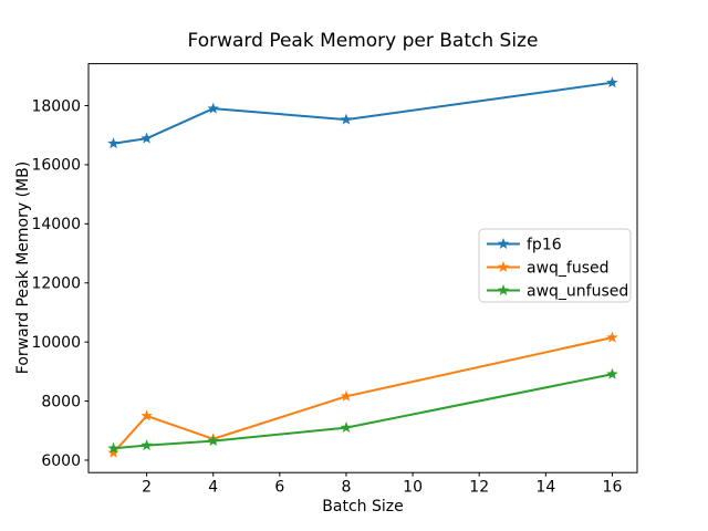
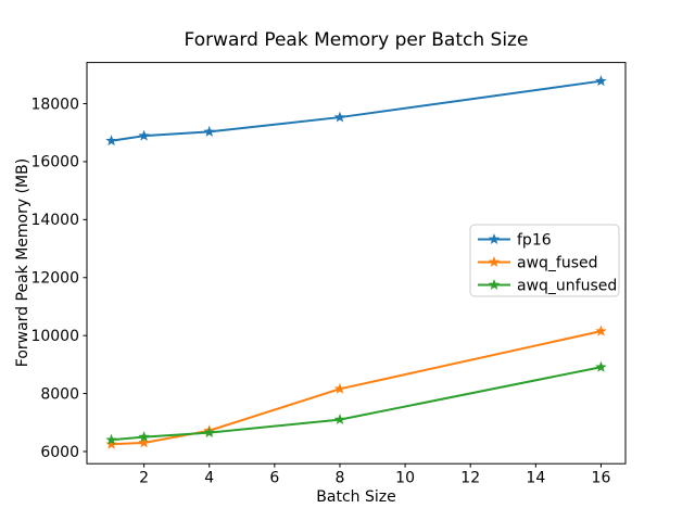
awq_fused/2: 7500 -> 6300
fp16/4: 17900 -> 17000
